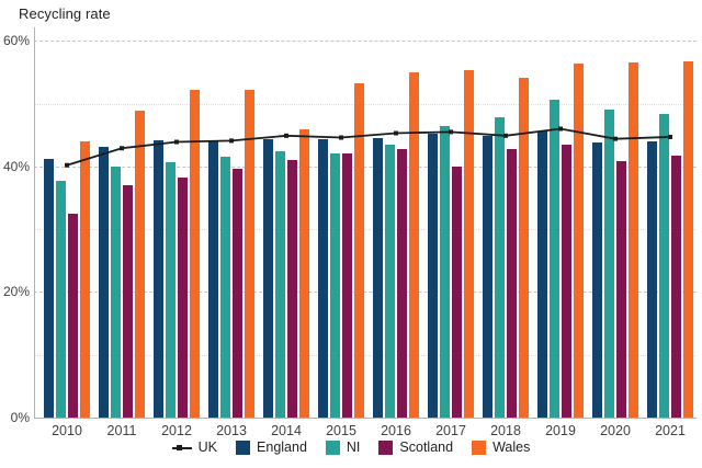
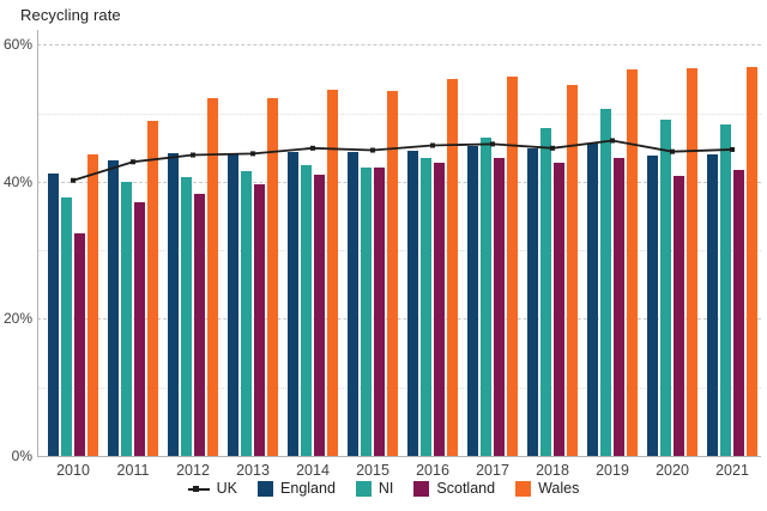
Wales/2014: 46% -> 53%
Scotland/2017: 40% -> 44%
